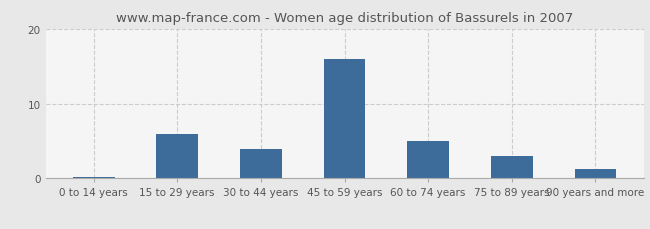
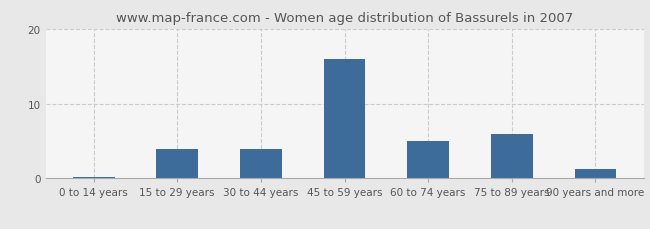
15 to 29 years: 6.0 -> 4.0
75 to 89 years: 3.0 -> 6.0
